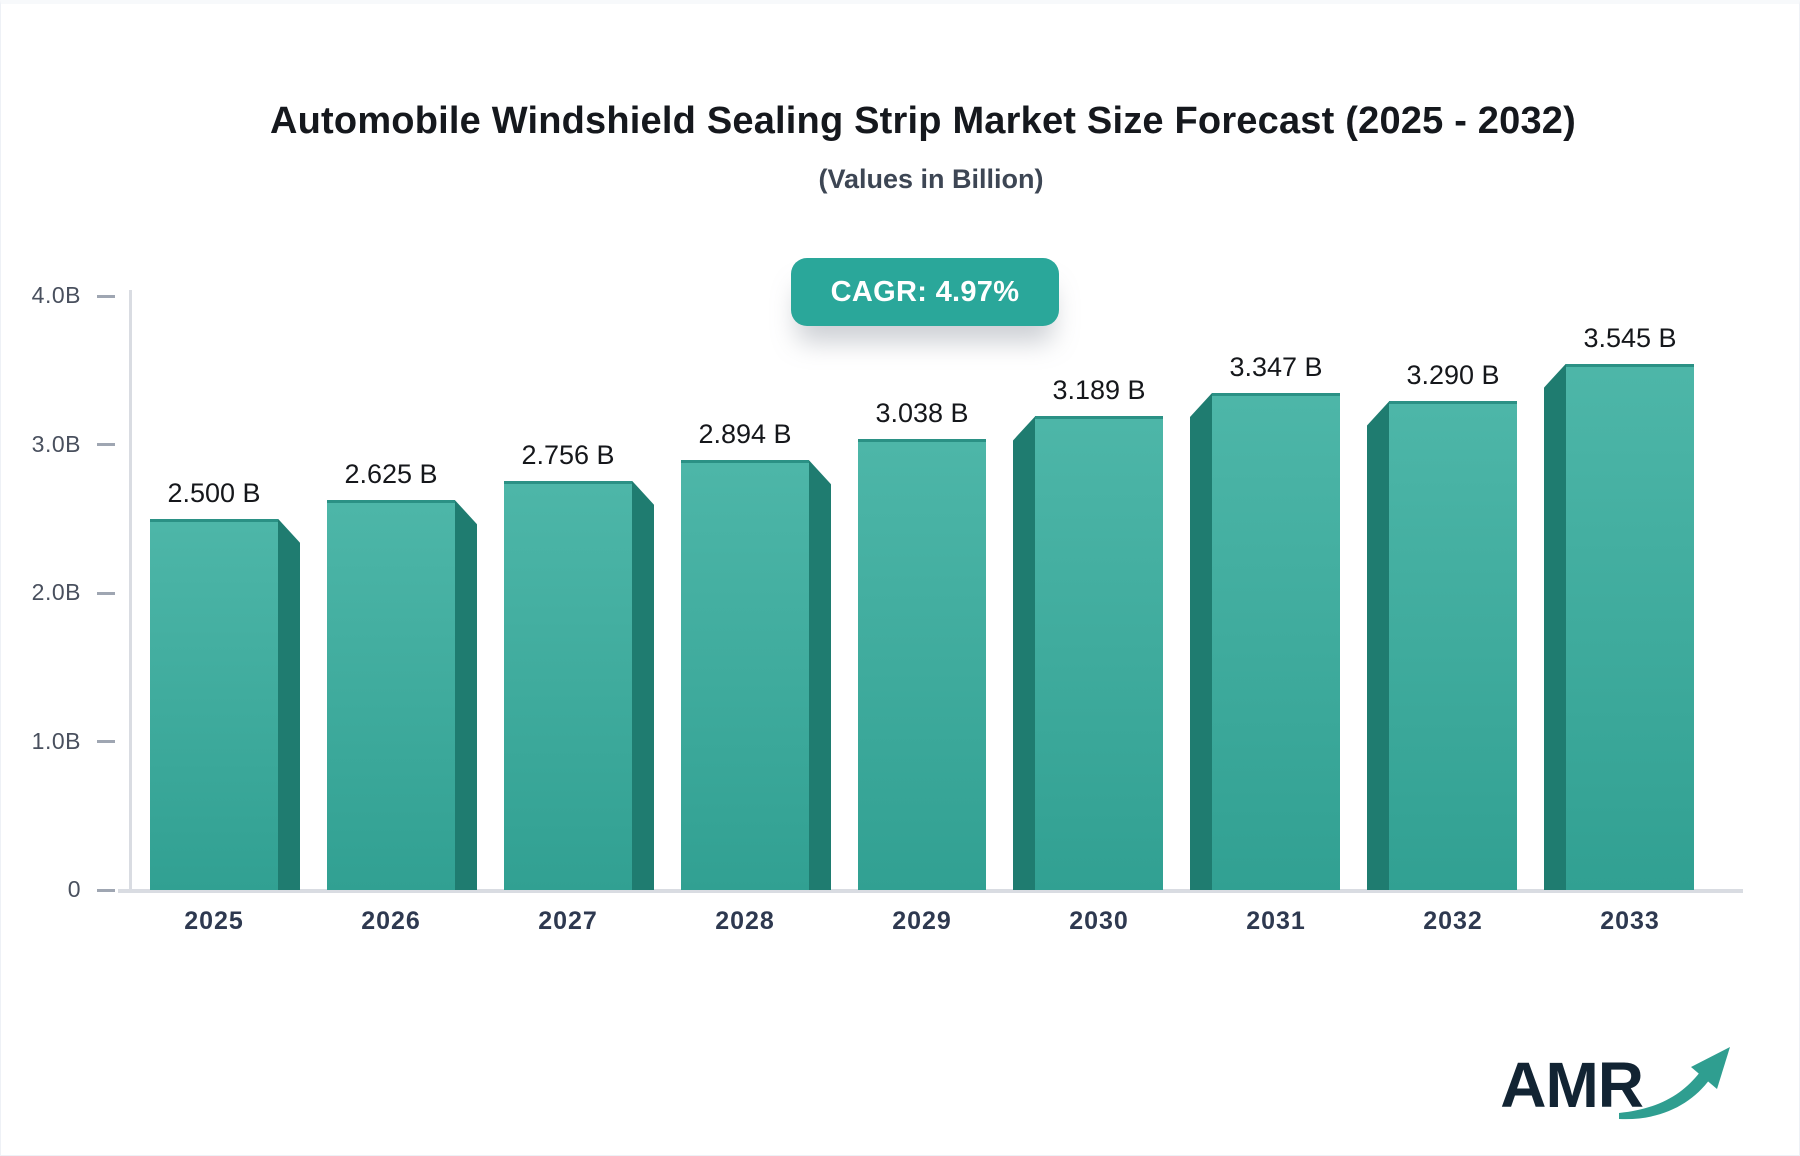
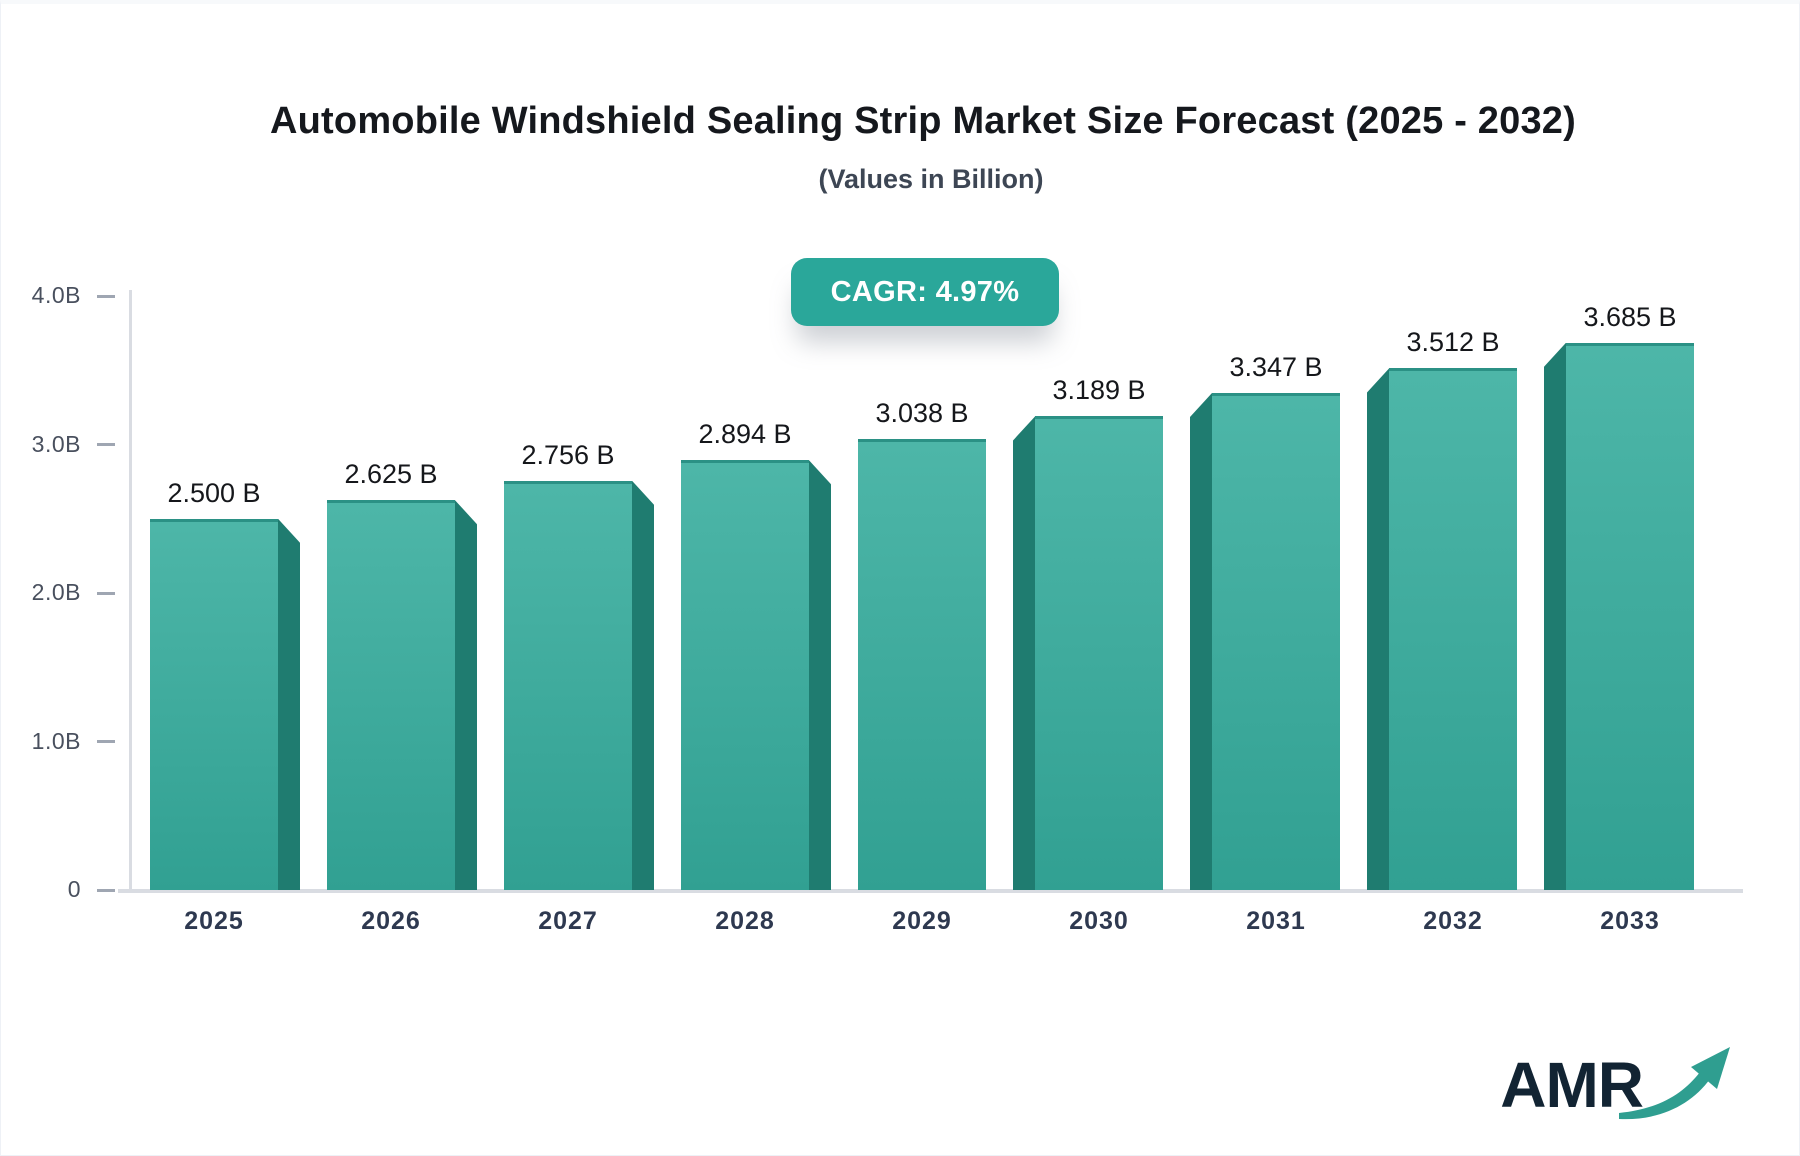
2032: 3.290 -> 3.512
2033: 3.545 -> 3.685
